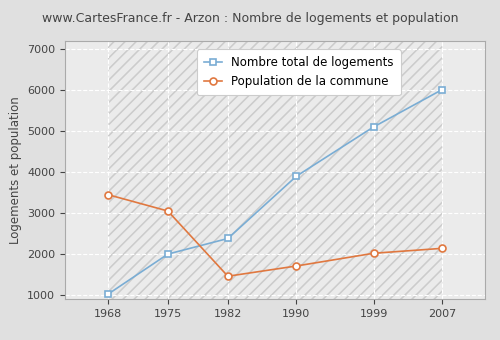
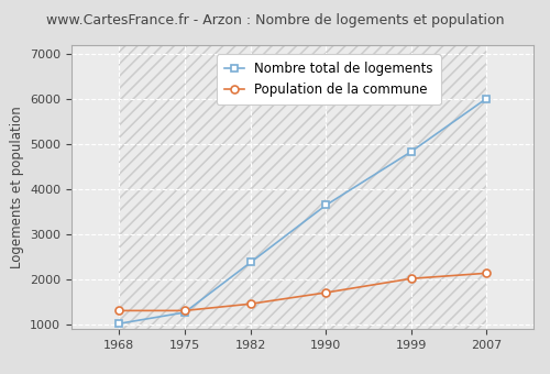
Population de la commune/1968: 3450 -> 1310
Nombre total de logements/1975: 2000 -> 1270
Population de la commune/1975: 3050 -> 1310
Nombre total de logements/1990: 3900 -> 3650
Nombre total de logements/1999: 5100 -> 4830
